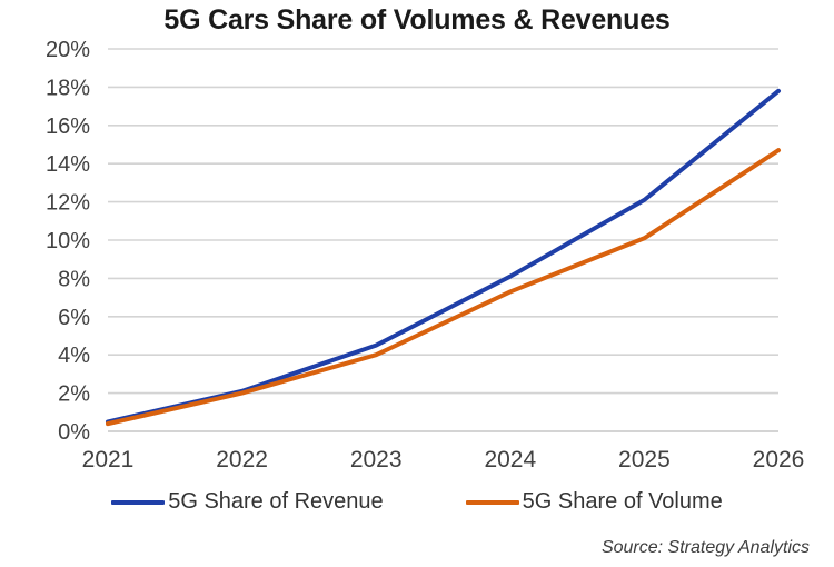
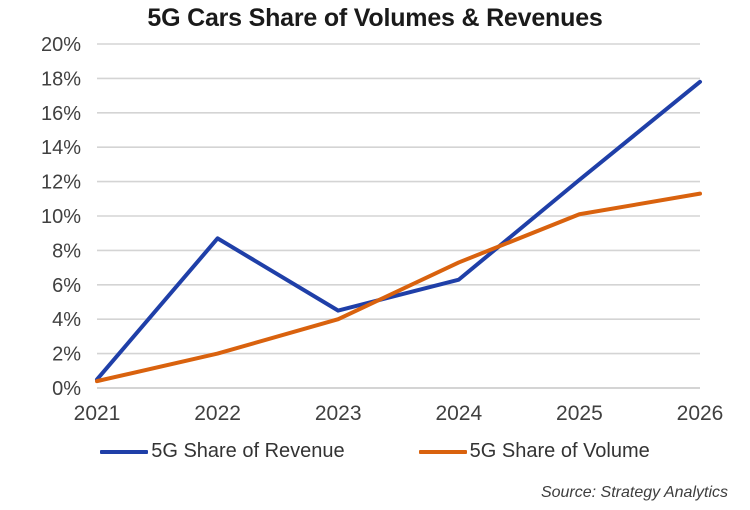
5G Share of Revenue/2022: 2.1% -> 8.7%
5G Share of Revenue/2024: 8.1% -> 6.3%
5G Share of Volume/2026: 14.7% -> 11.3%
